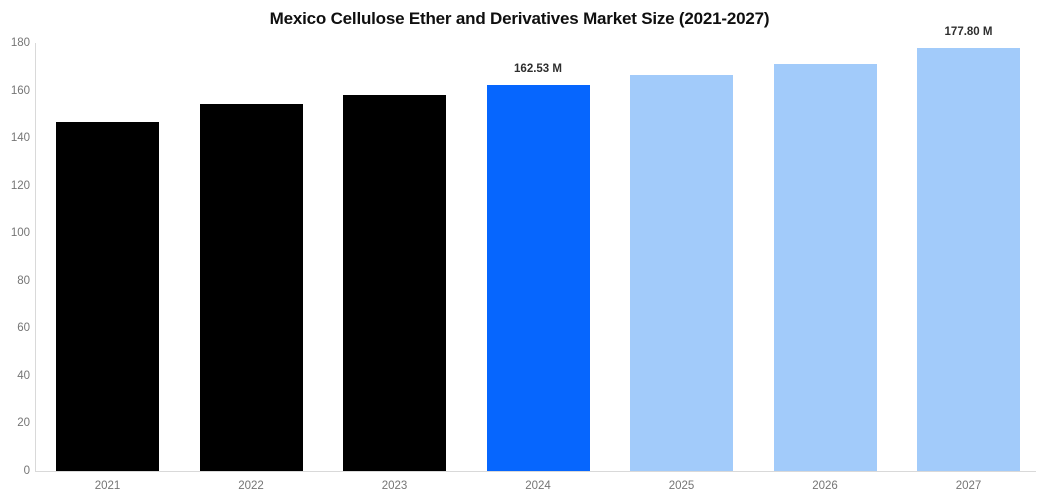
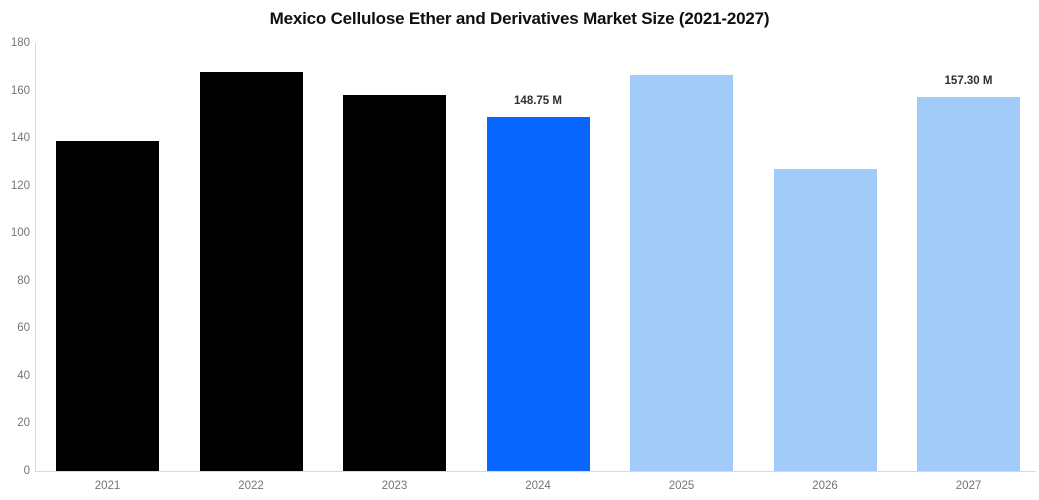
2021: 147 -> 139
2022: 154 -> 168
2024: 162.53 -> 148.75
2026: 171 -> 127
2027: 177.80 -> 157.30
